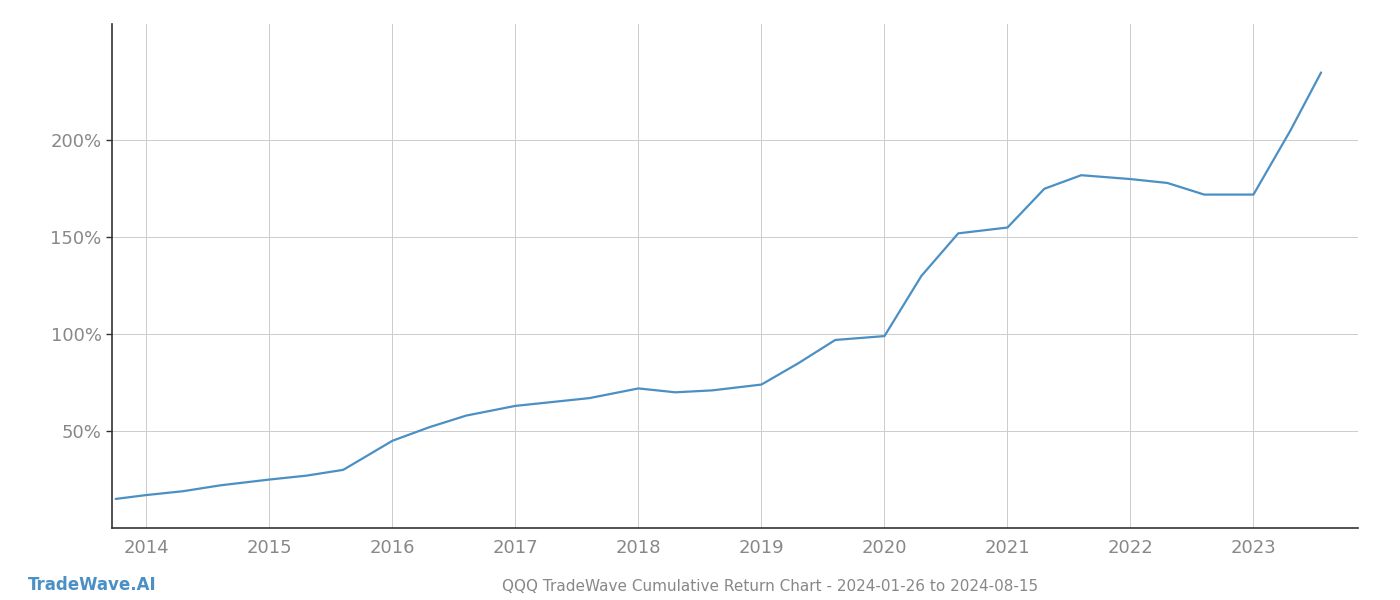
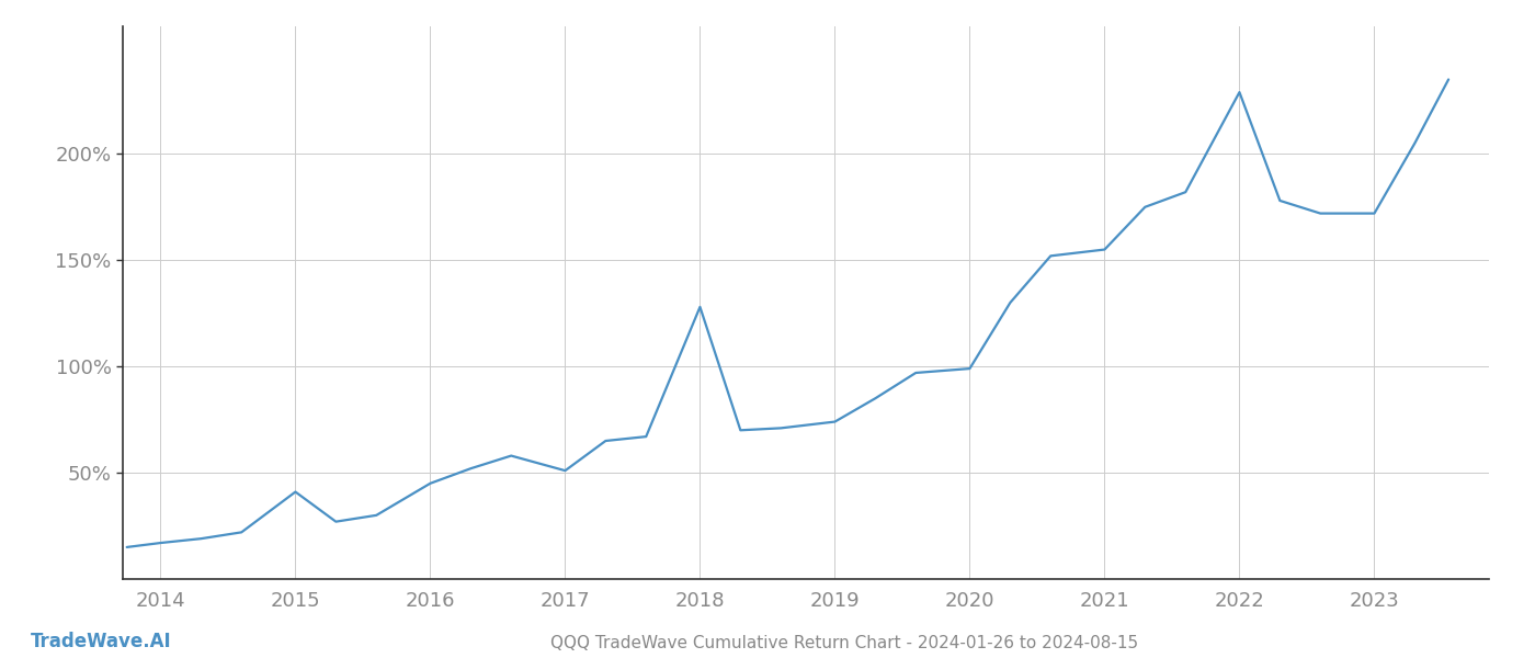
2015: 25% -> 41%
2017: 63% -> 51%
2018: 72% -> 128%
2022: 180% -> 229%
